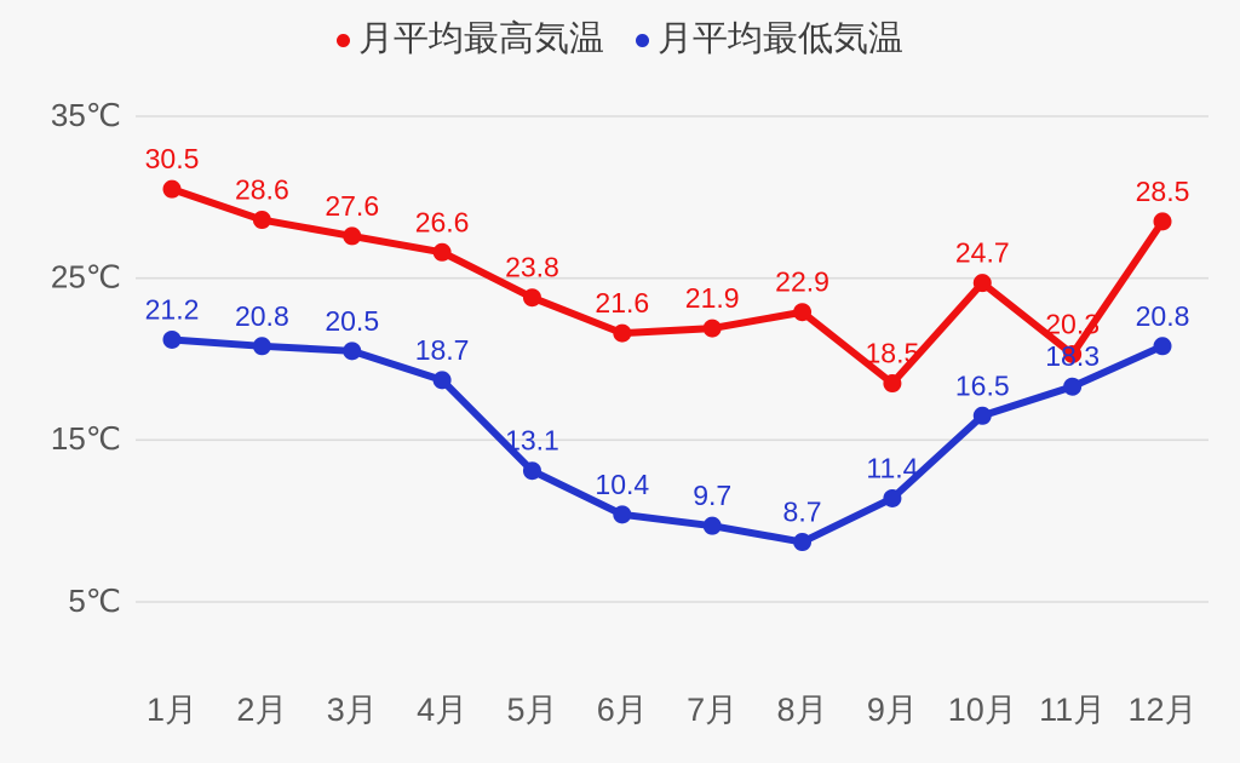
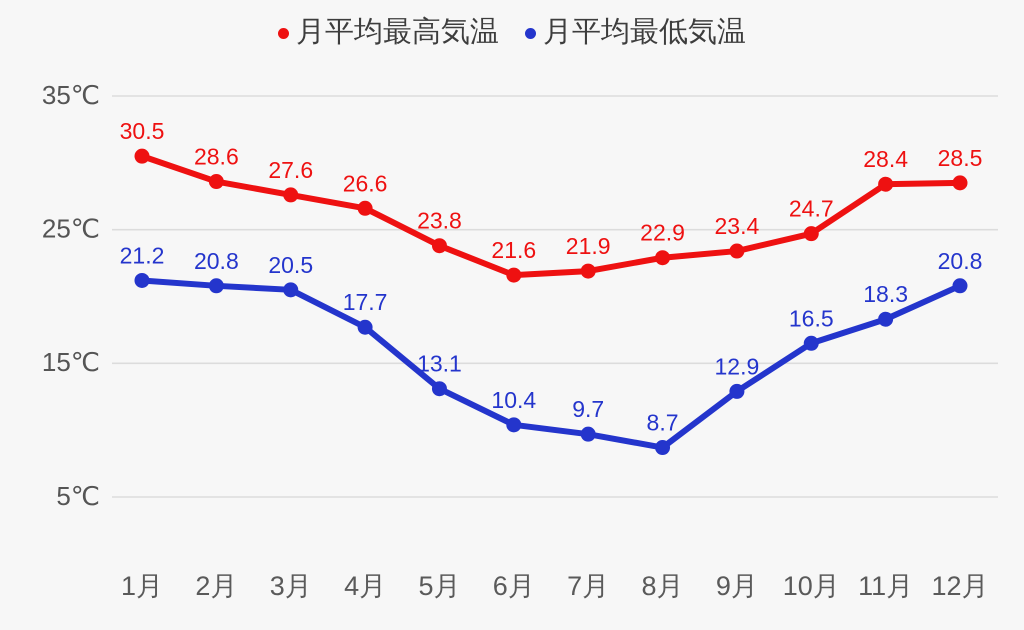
月平均最低気温/4月: 18.7 -> 17.7
月平均最高気温/9月: 18.5 -> 23.4
月平均最低気温/9月: 11.4 -> 12.9
月平均最高気温/11月: 20.3 -> 28.4
